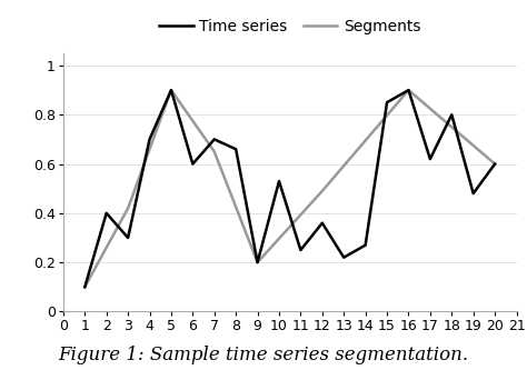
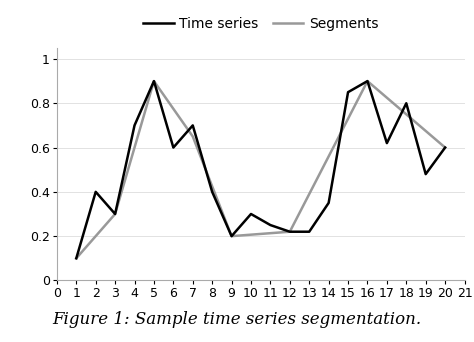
Segments/3: 0.42 -> 0.30
Time series/8: 0.66 -> 0.40
Time series/10: 0.53 -> 0.30
Time series/12: 0.36 -> 0.22
Segments/12: 0.49 -> 0.22
Time series/14: 0.27 -> 0.35
